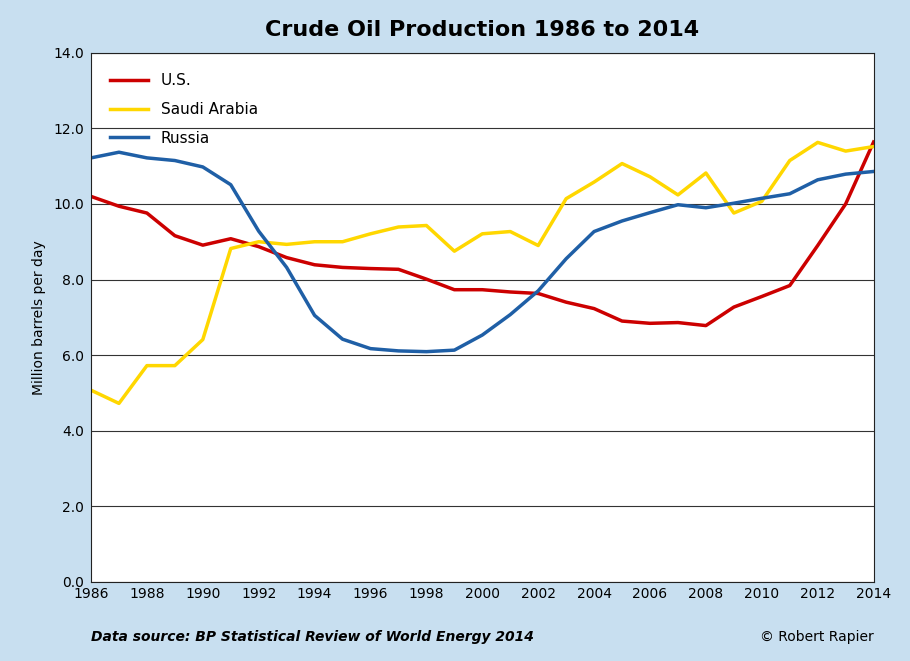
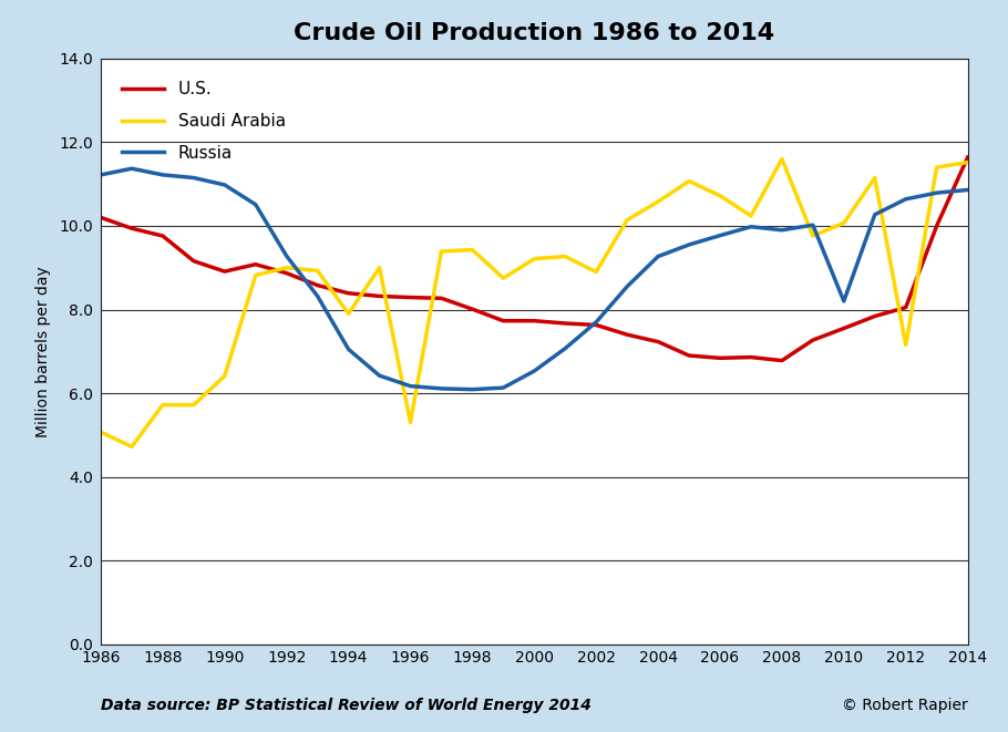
Saudi Arabia/1994: 9.00 -> 7.90
Saudi Arabia/1996: 9.21 -> 5.30
Saudi Arabia/2008: 10.82 -> 11.60
Russia/2010: 10.15 -> 8.20
U.S./2012: 8.90 -> 8.05
Saudi Arabia/2012: 11.63 -> 7.15
